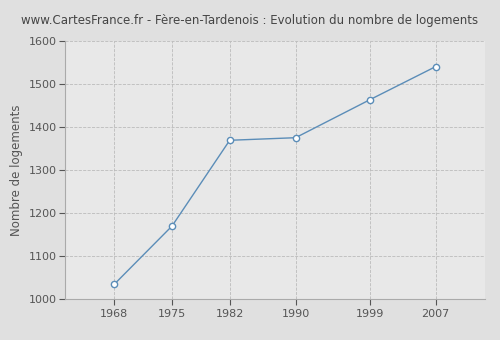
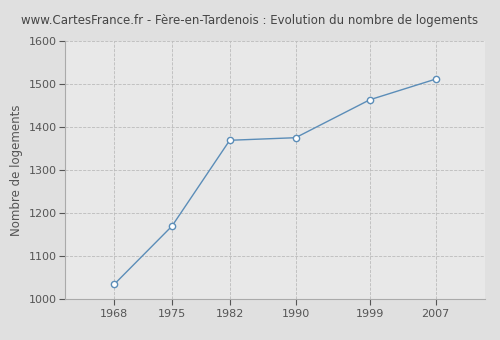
2007: 1540 -> 1511
